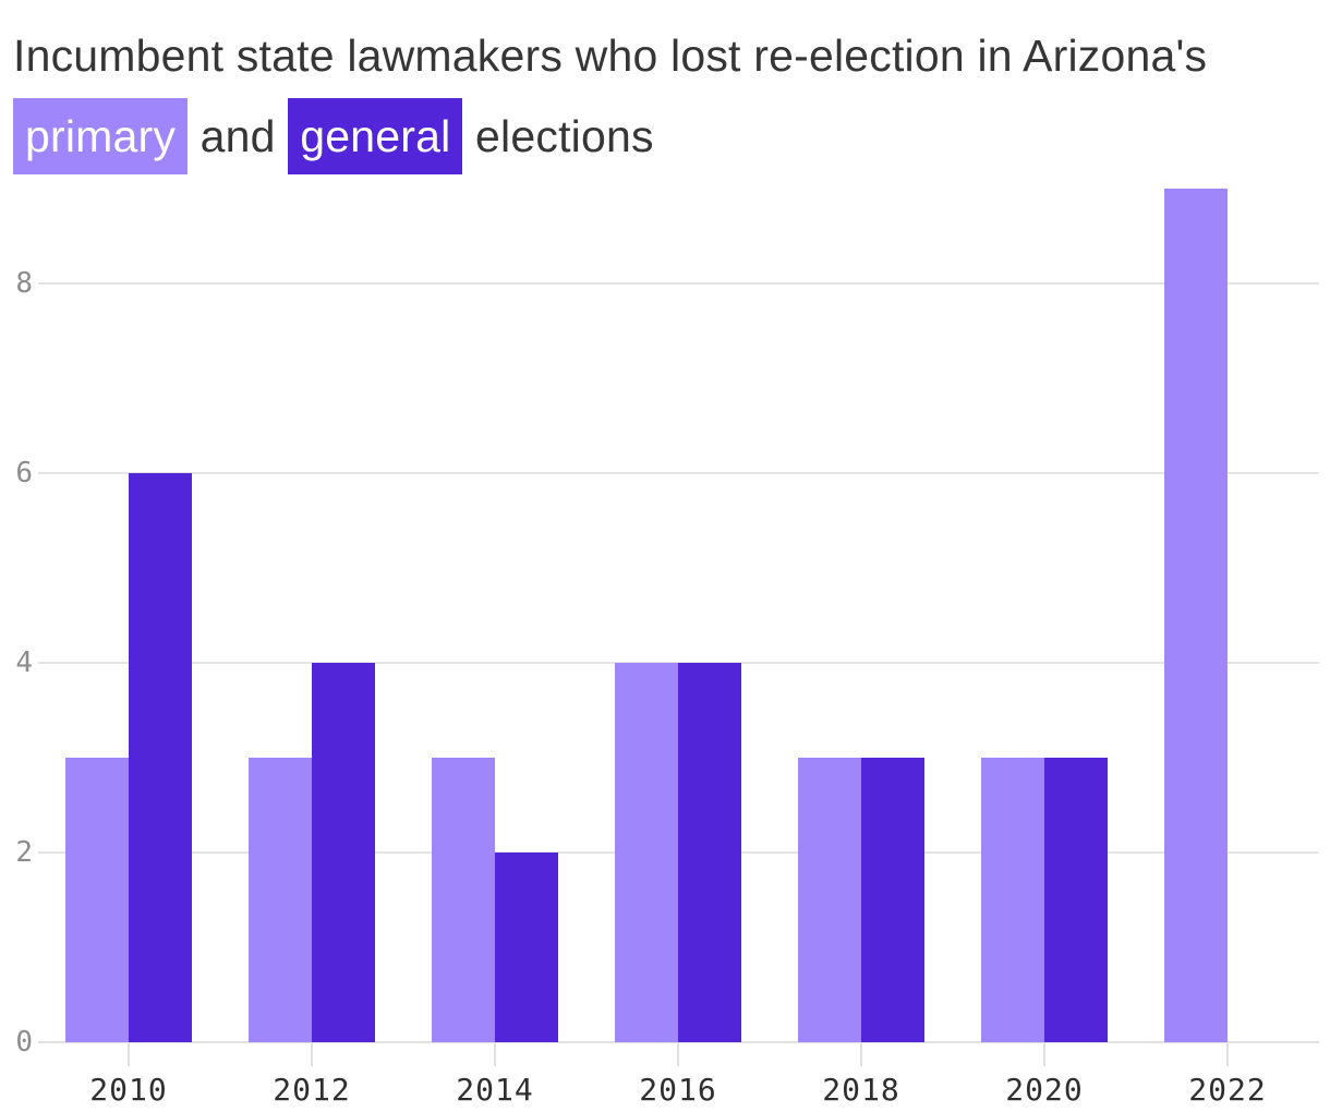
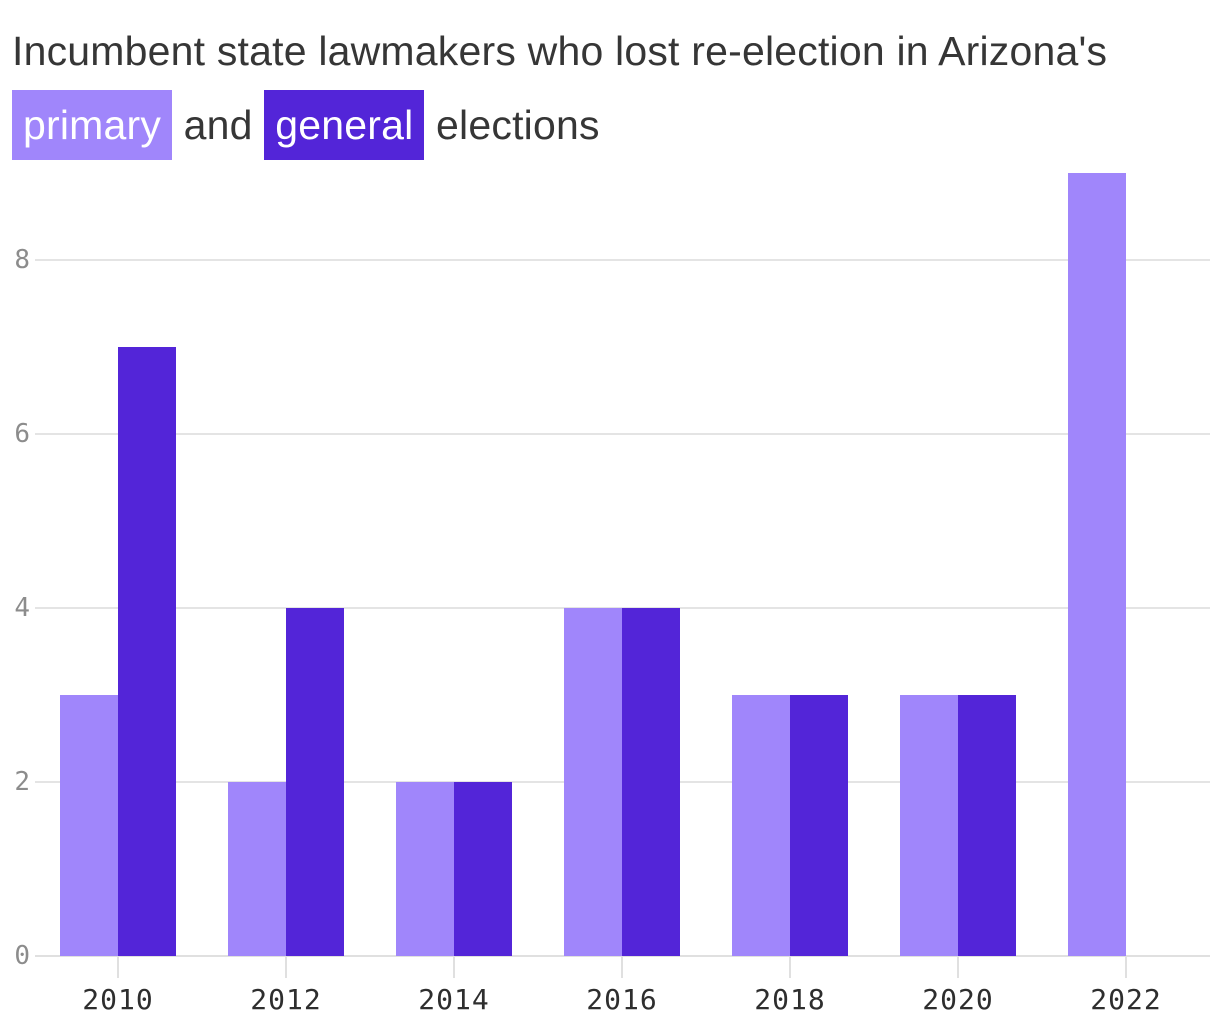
general/2010: 6 -> 7
primary/2012: 3 -> 2
primary/2014: 3 -> 2
